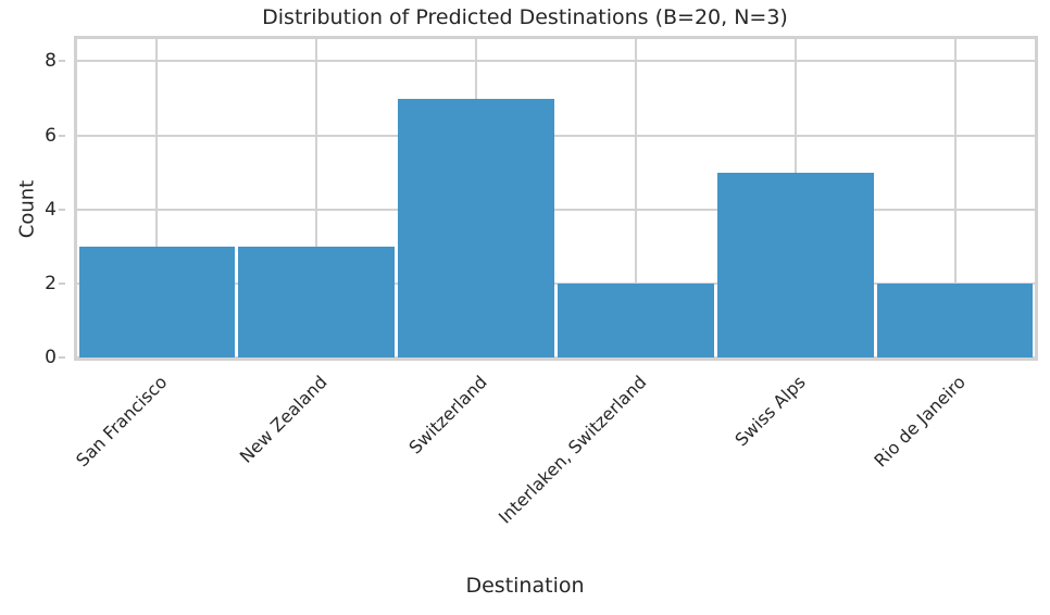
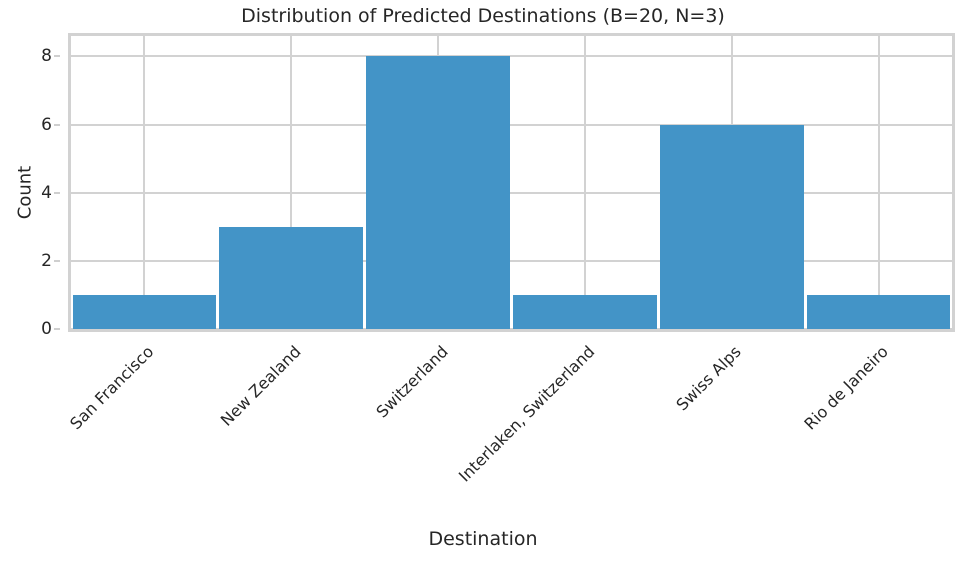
San Francisco: 3 -> 1
Switzerland: 7 -> 8
Interlaken, Switzerland: 2 -> 1
Swiss Alps: 5 -> 6
Rio de Janeiro: 2 -> 1
